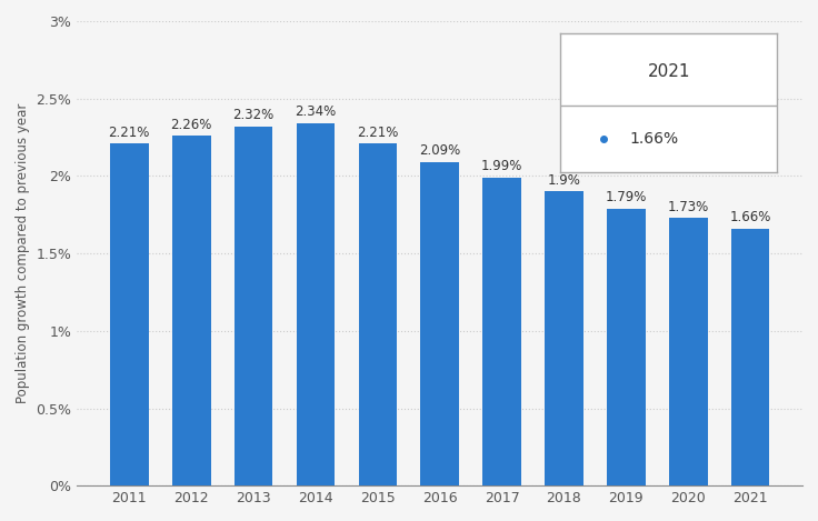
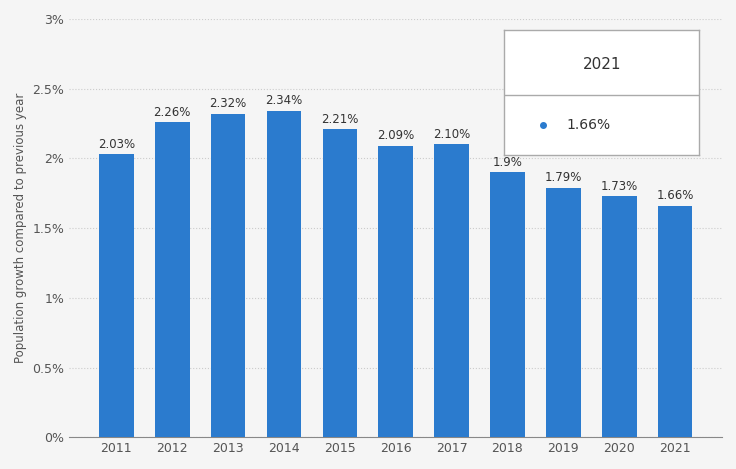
2011: 2.21% -> 2.03%
2017: 1.99% -> 2.10%
